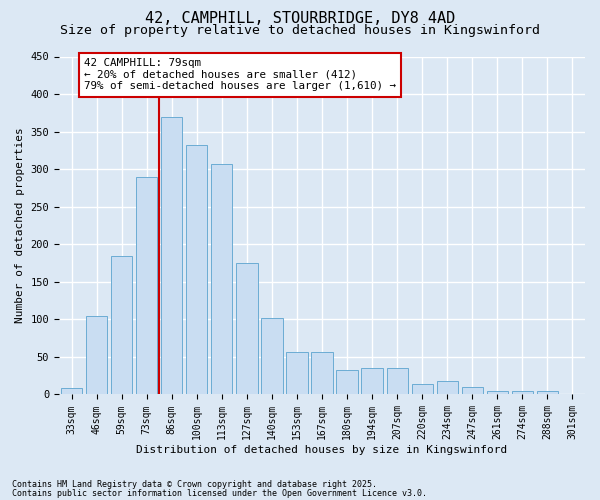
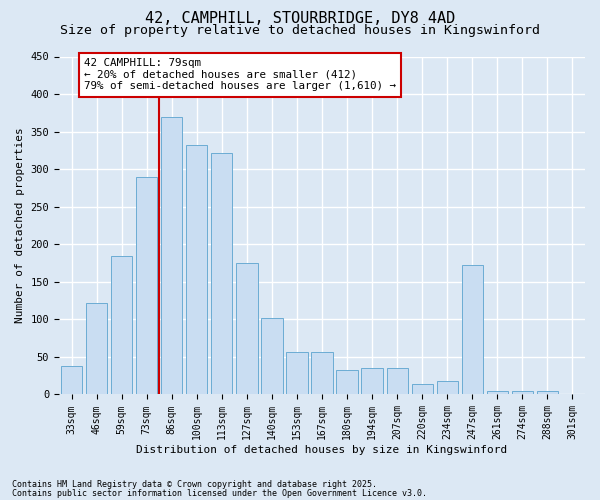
33sqm: 9 -> 38
46sqm: 105 -> 122
113sqm: 307 -> 322
247sqm: 10 -> 172
